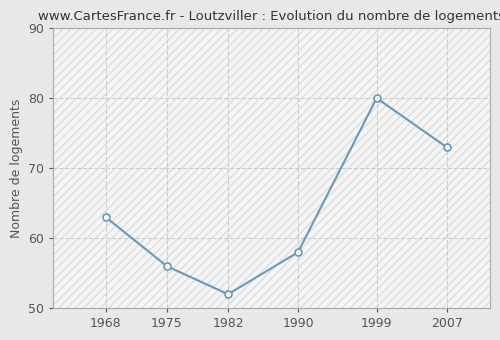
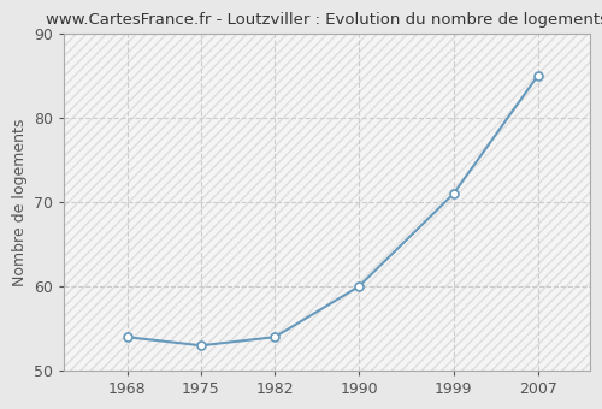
1968: 63 -> 54
1975: 56 -> 53
1982: 52 -> 54
1990: 58 -> 60
1999: 80 -> 71
2007: 73 -> 85
